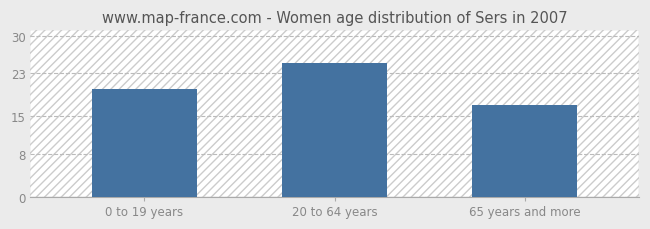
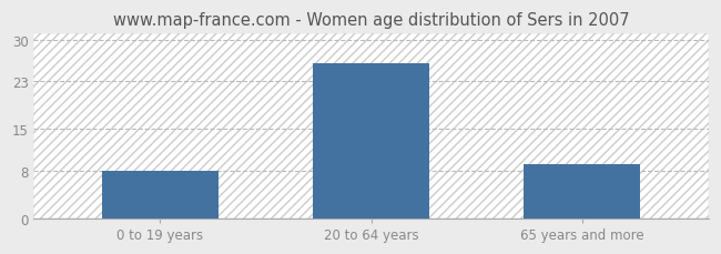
0 to 19 years: 20 -> 8
20 to 64 years: 25 -> 26
65 years and more: 17 -> 9
